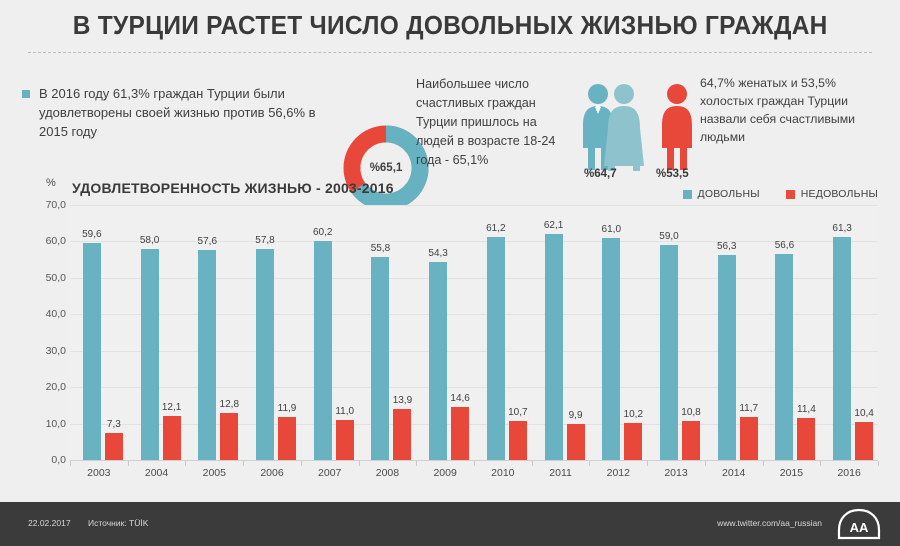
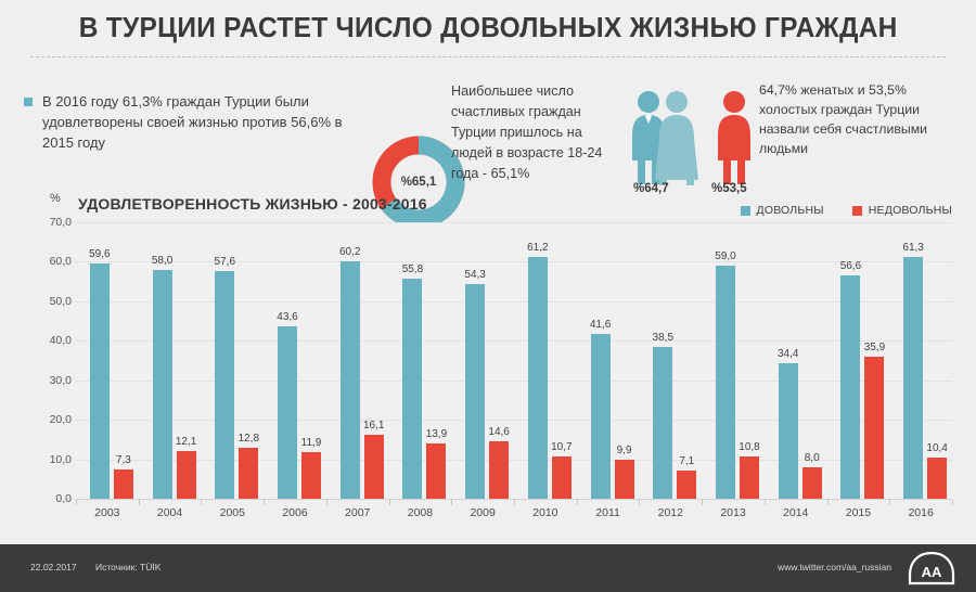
ДОВОЛЬНЫ/2006: 57,8 -> 43,6
НЕДОВОЛЬНЫ/2007: 11,0 -> 16,1
ДОВОЛЬНЫ/2011: 62,1 -> 41,6
ДОВОЛЬНЫ/2012: 61,0 -> 38,5
НЕДОВОЛЬНЫ/2012: 10,2 -> 7,1
ДОВОЛЬНЫ/2014: 56,3 -> 34,4
НЕДОВОЛЬНЫ/2014: 11,7 -> 8,0
НЕДОВОЛЬНЫ/2015: 11,4 -> 35,9
